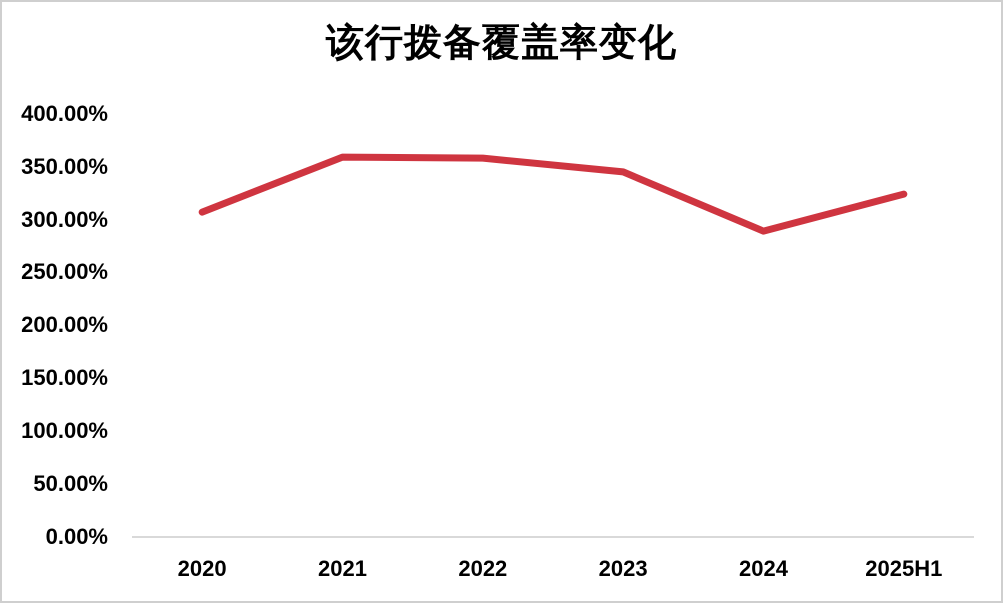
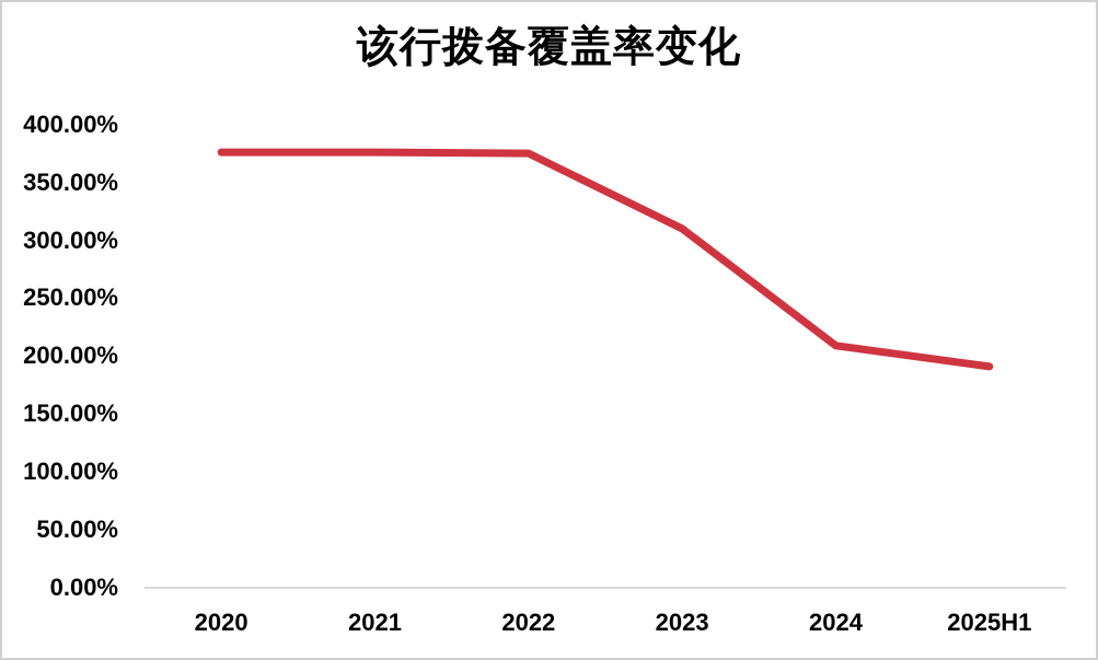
2020: 307% -> 376%
2021: 359% -> 376%
2022: 358% -> 375%
2023: 345% -> 310%
2024: 289% -> 209%
2025H1: 324% -> 191%
